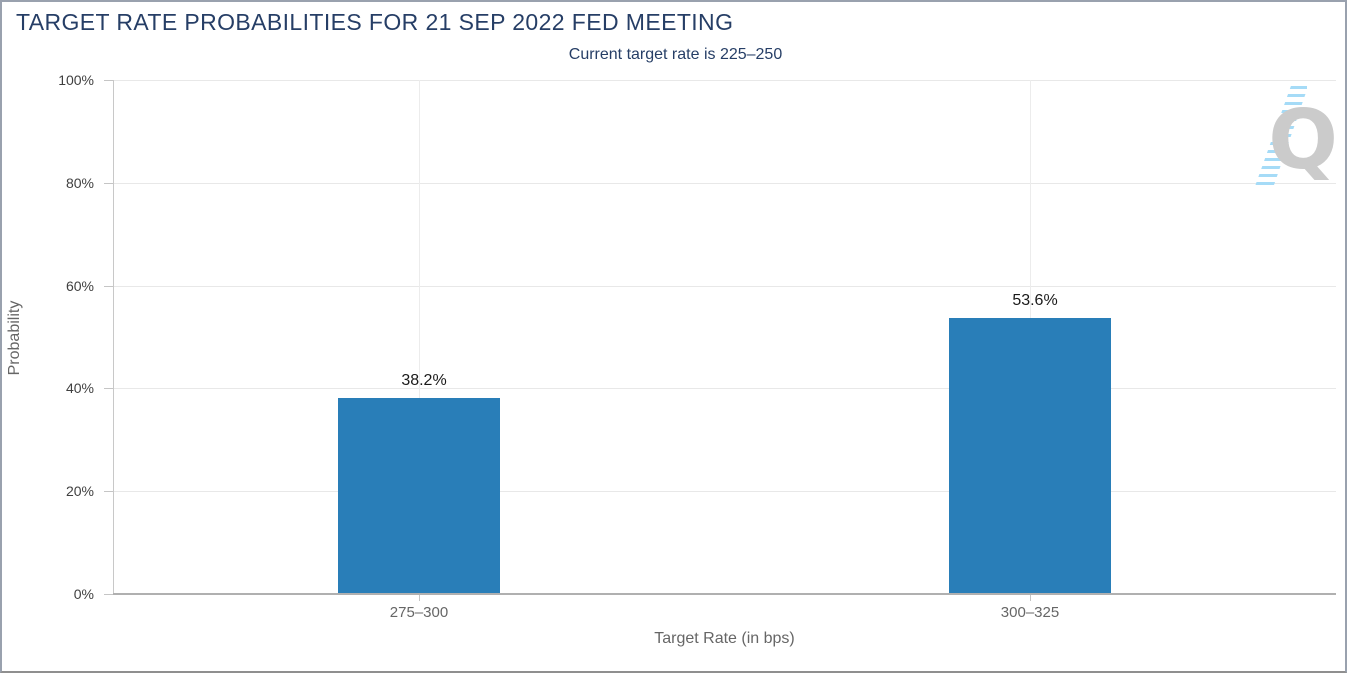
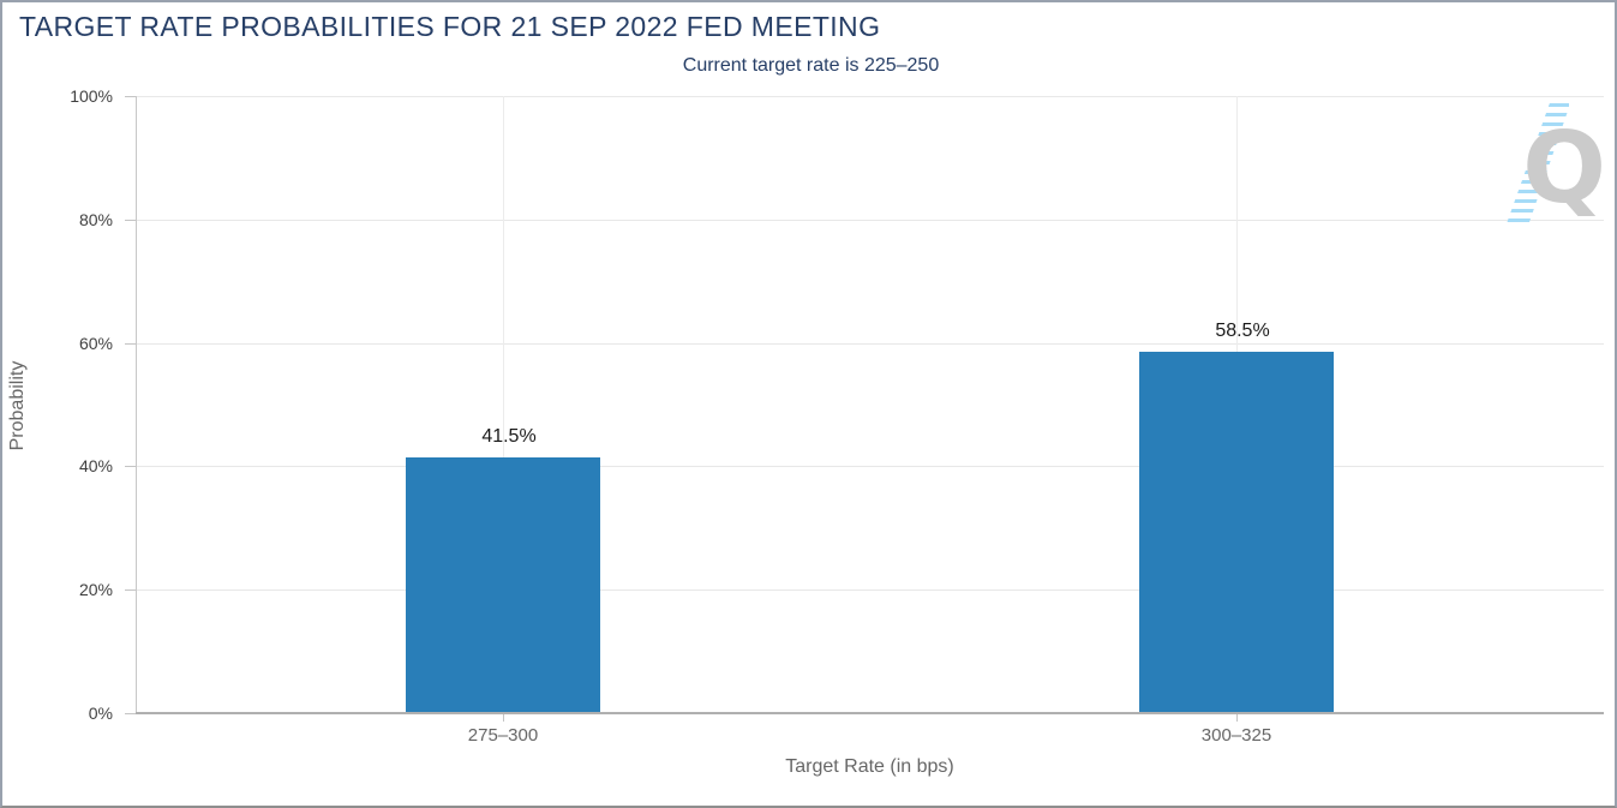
275–300: 38.2% -> 41.5%
300–325: 53.6% -> 58.5%
